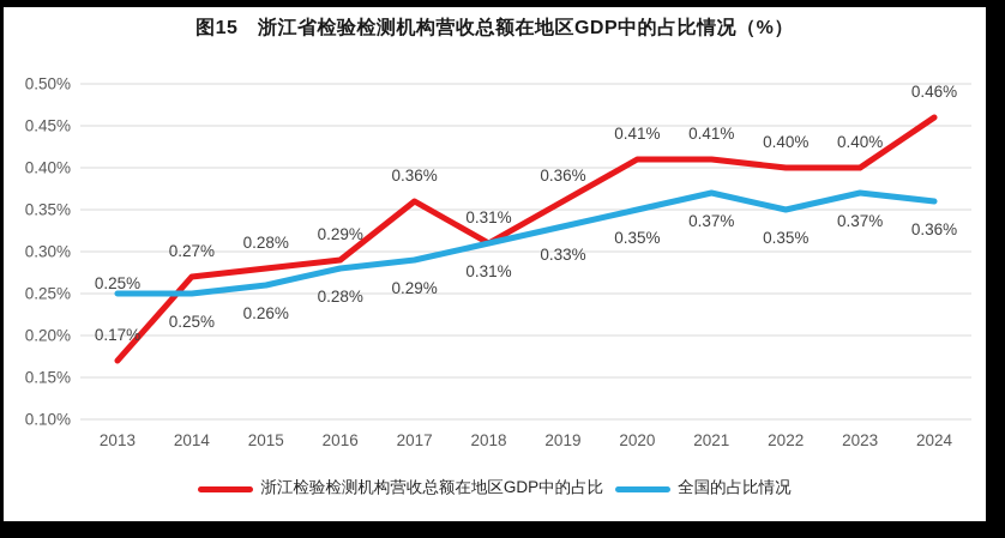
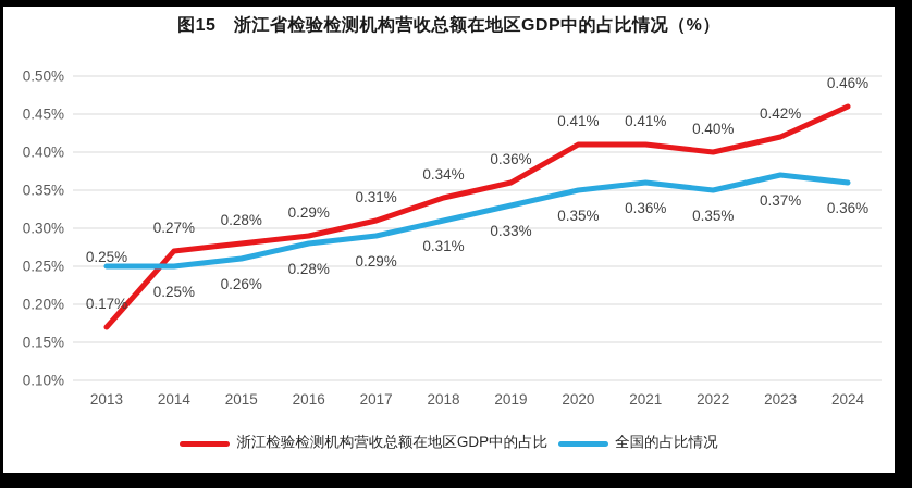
浙江检验检测机构营收总额在地区GDP中的占比/2017: 0.36% -> 0.31%
浙江检验检测机构营收总额在地区GDP中的占比/2018: 0.31% -> 0.34%
全国的占比情况/2021: 0.37% -> 0.36%
浙江检验检测机构营收总额在地区GDP中的占比/2023: 0.40% -> 0.42%
